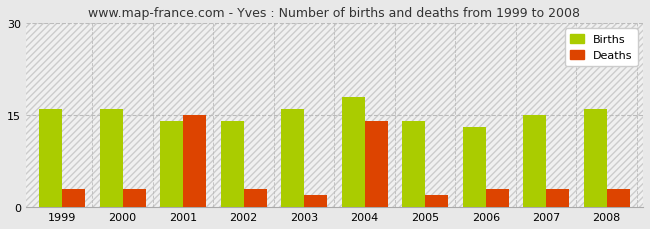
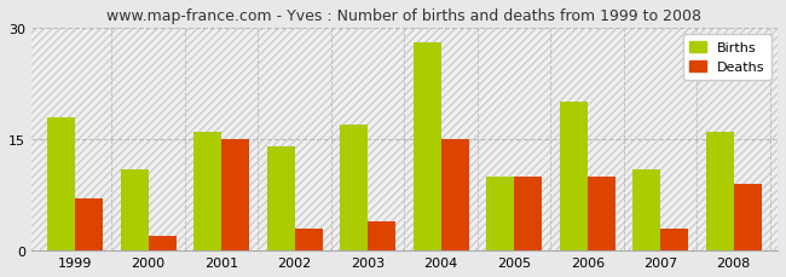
Births/1999: 16 -> 18
Deaths/1999: 3 -> 7
Births/2000: 16 -> 11
Deaths/2000: 3 -> 2
Births/2001: 14 -> 16
Births/2003: 16 -> 17
Deaths/2003: 2 -> 4
Births/2004: 18 -> 28
Deaths/2004: 14 -> 15
Births/2005: 14 -> 10
Deaths/2005: 2 -> 10
Births/2006: 13 -> 20
Deaths/2006: 3 -> 10
Births/2007: 15 -> 11
Deaths/2008: 3 -> 9
